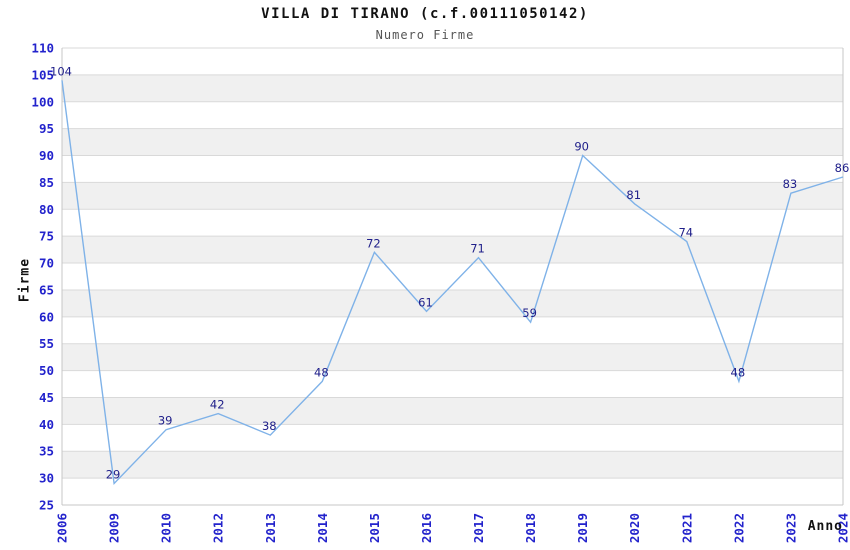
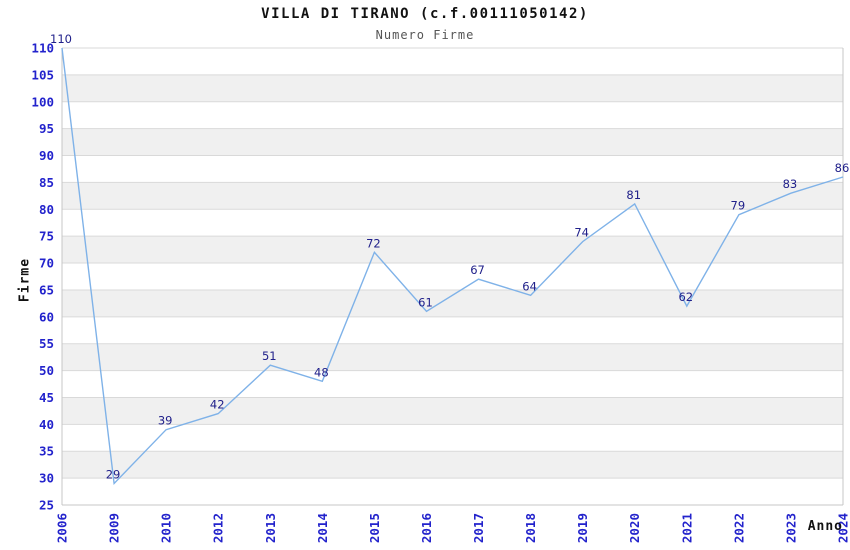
2006: 104 -> 110
2013: 38 -> 51
2017: 71 -> 67
2018: 59 -> 64
2019: 90 -> 74
2021: 74 -> 62
2022: 48 -> 79
